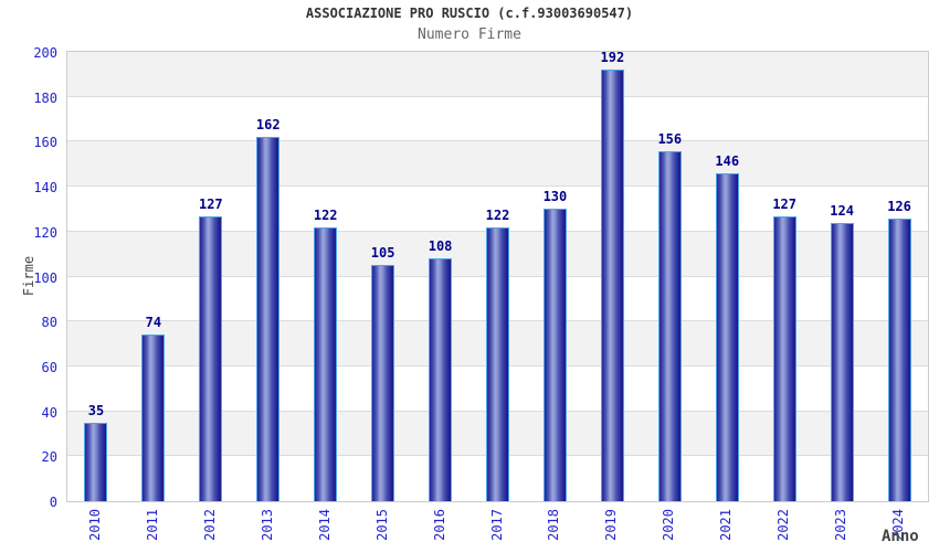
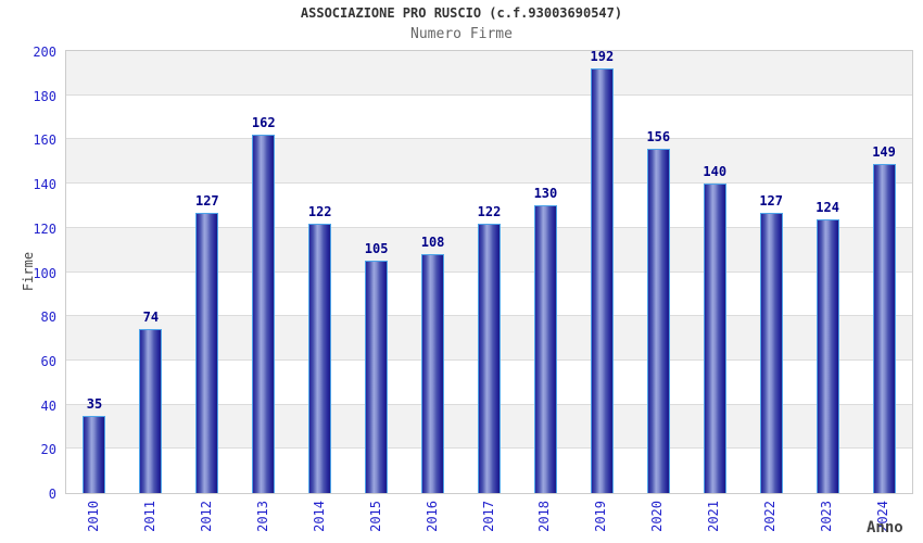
2021: 146 -> 140
2024: 126 -> 149
